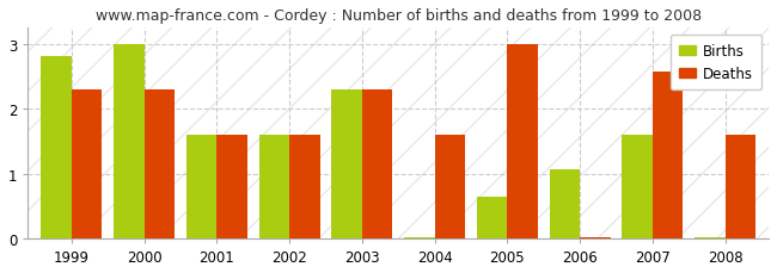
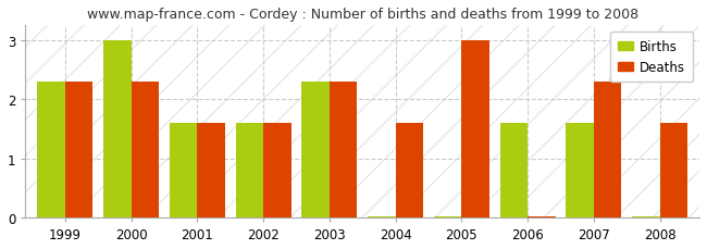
Births/1999: 2.80 -> 2.30
Births/2005: 0.64 -> 0.02
Births/2006: 1.06 -> 1.60
Deaths/2007: 2.56 -> 2.30
